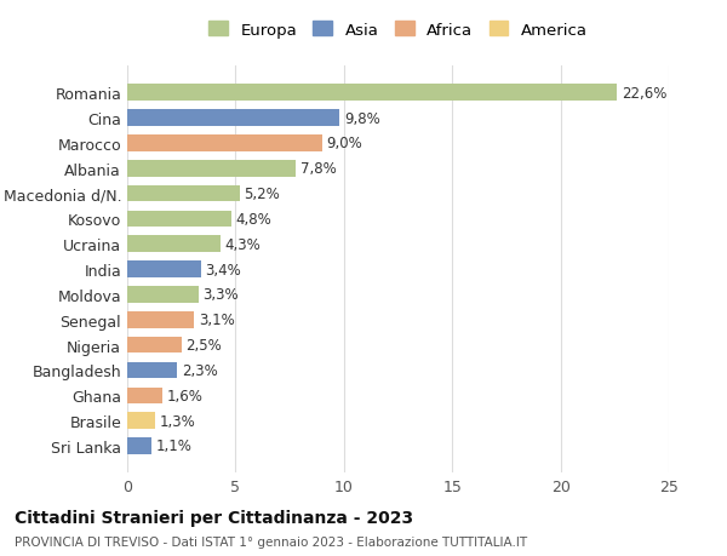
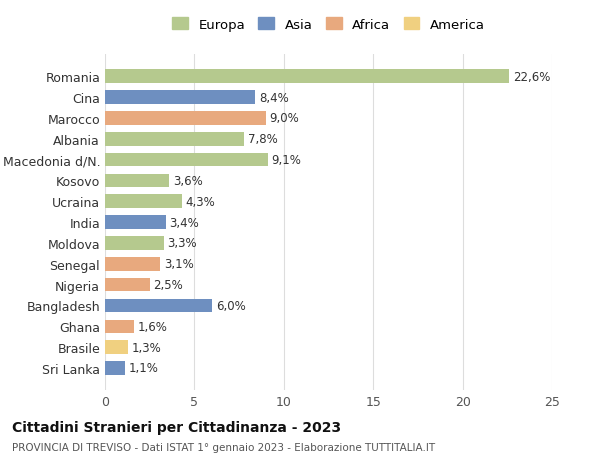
Cina: 9,8% -> 8,4%
Macedonia d/N.: 5,2% -> 9,1%
Kosovo: 4,8% -> 3,6%
Bangladesh: 2,3% -> 6,0%
